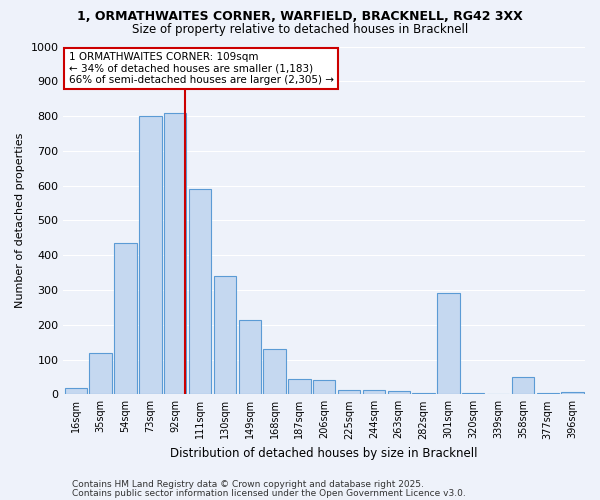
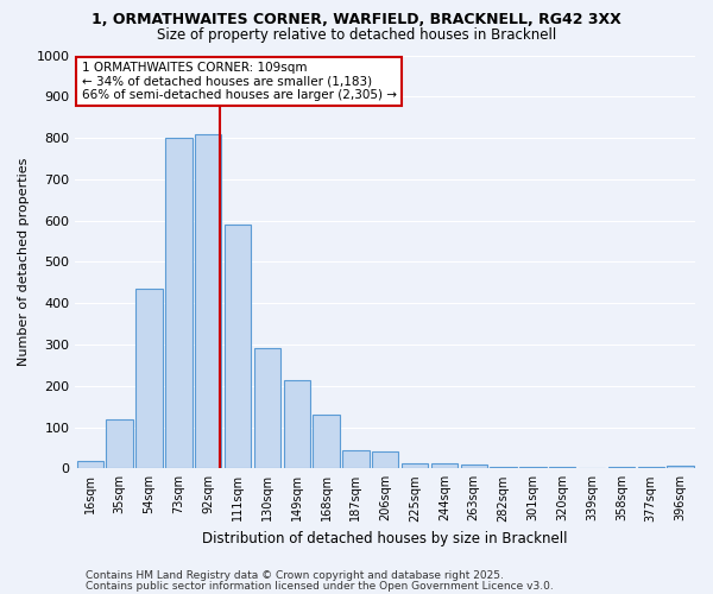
130sqm: 340 -> 290
301sqm: 290 -> 5
358sqm: 50 -> 5
